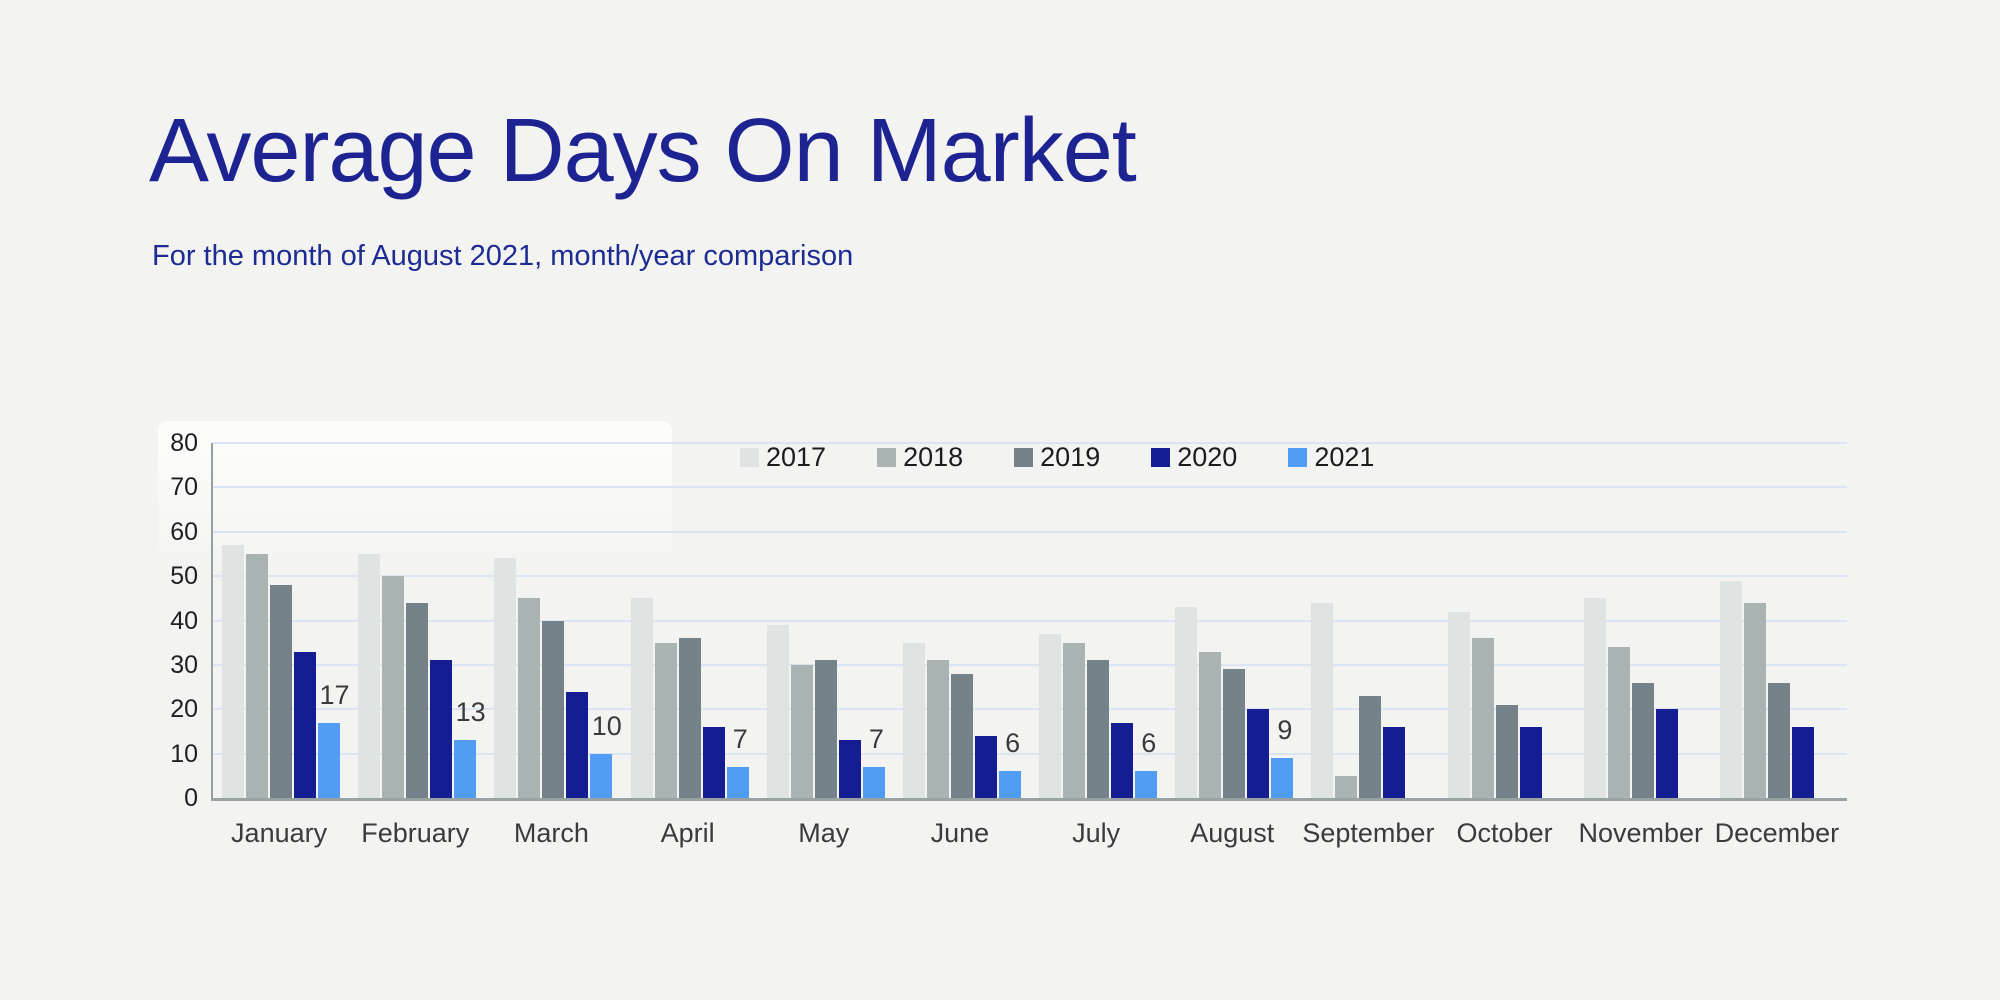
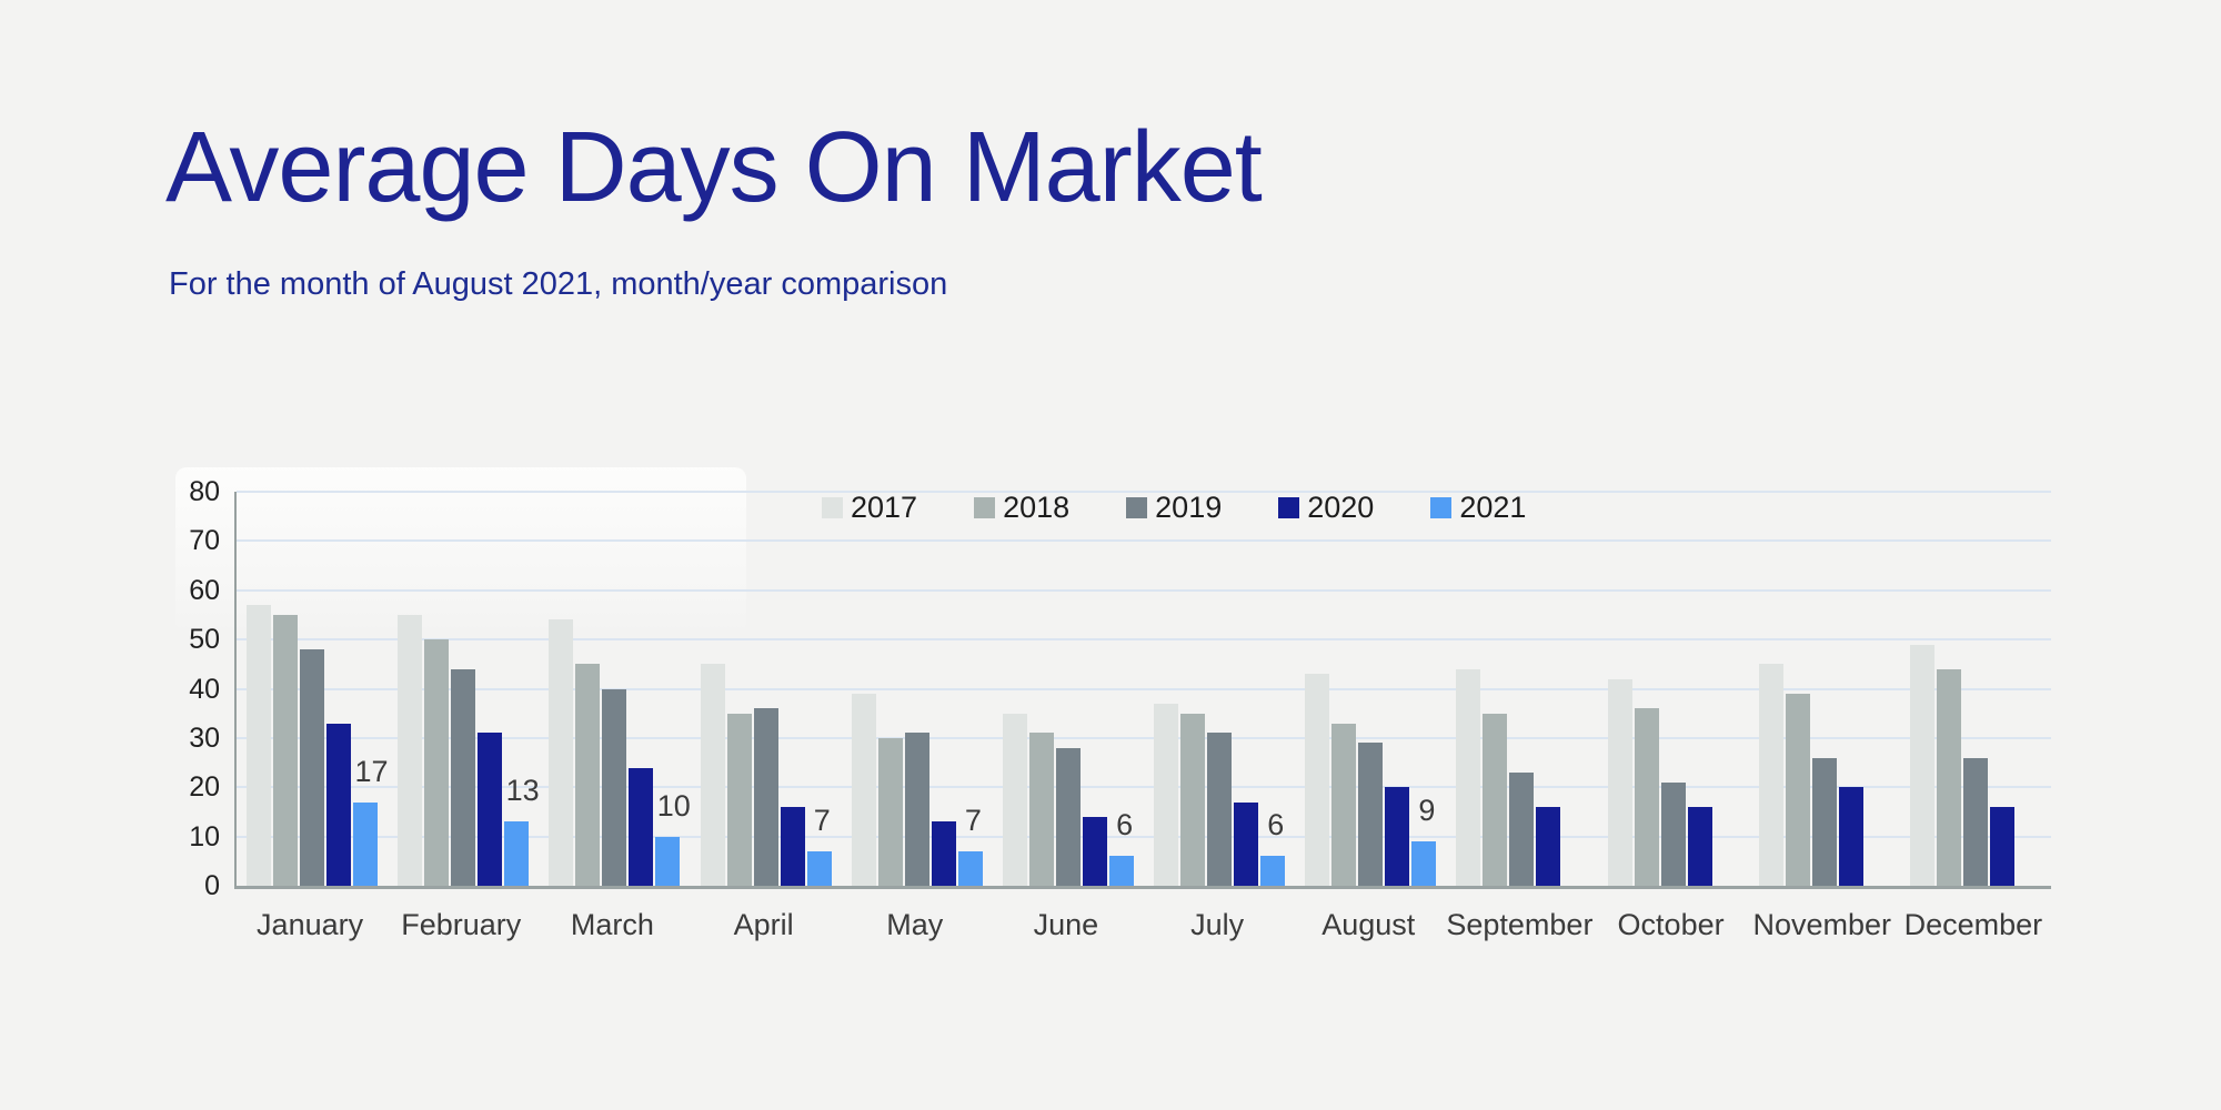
2018/September: 5 -> 35
2018/November: 34 -> 39
